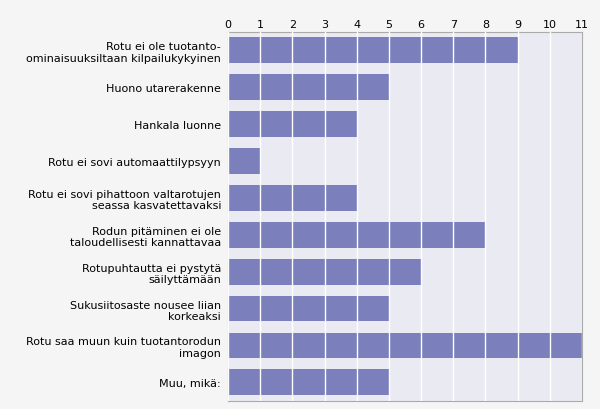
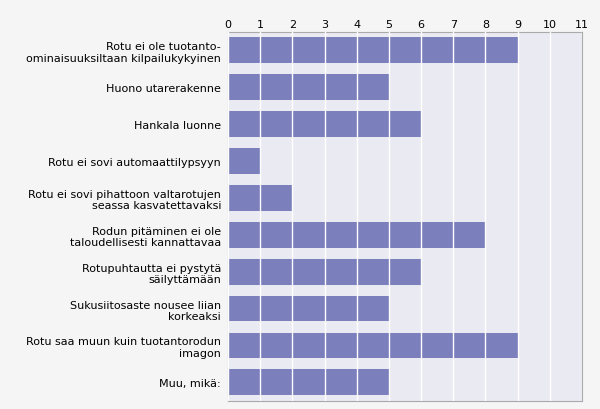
Hankala luonne: 4 -> 6
Rotu ei sovi pihattoon valtarotujen seassa kasvatettavaksi: 4 -> 2
Rotu saa muun kuin tuotantorodun imagon: 11 -> 9
